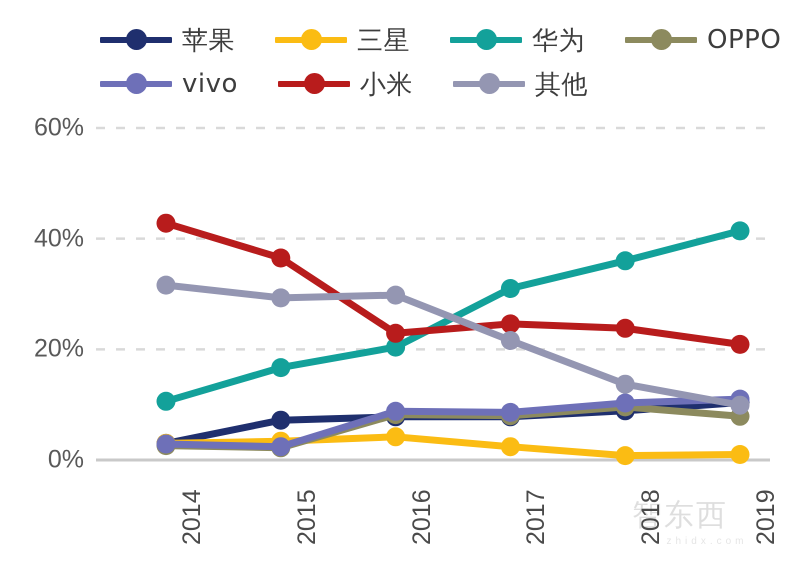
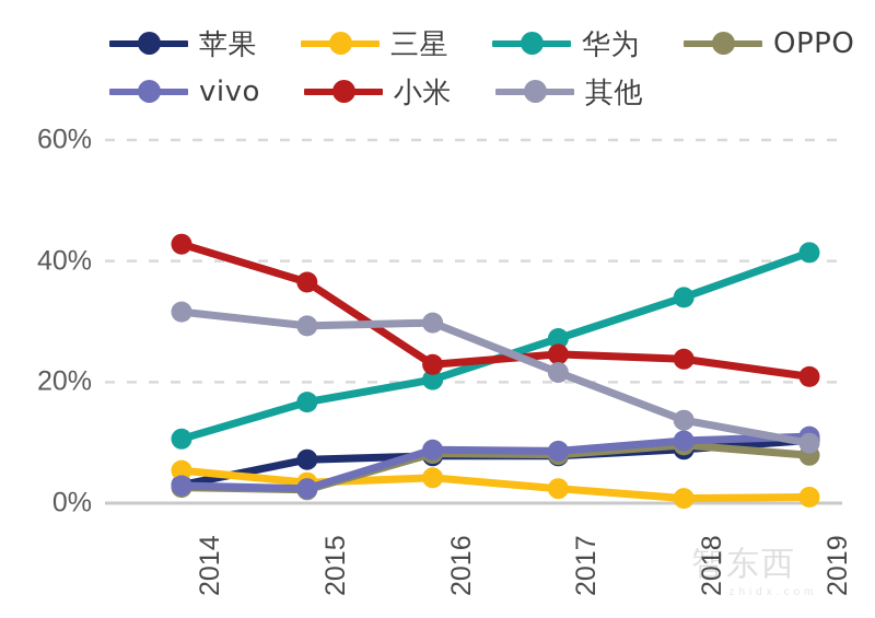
三星/2014: 3% -> 5%
华为/2017: 31% -> 27%
华为/2018: 36% -> 34%
